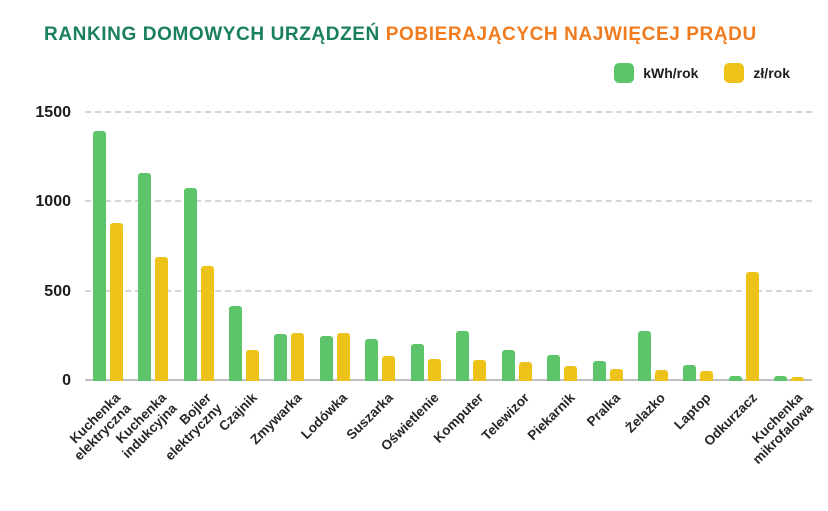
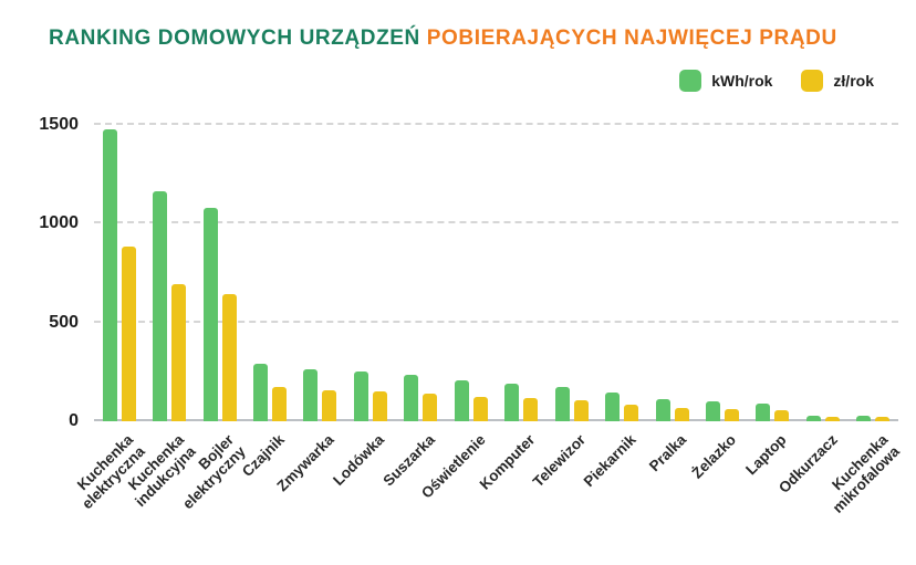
kWh/rok/Kuchenka elektryczna: 1400 -> 1480
kWh/rok/Czajnik: 420 -> 290
zł/rok/Zmywarka: 270 -> 160
zł/rok/Lodówka: 270 -> 150
kWh/rok/Komputer: 280 -> 190
kWh/rok/Żelazko: 280 -> 100
zł/rok/Odkurzacz: 610 -> 20
